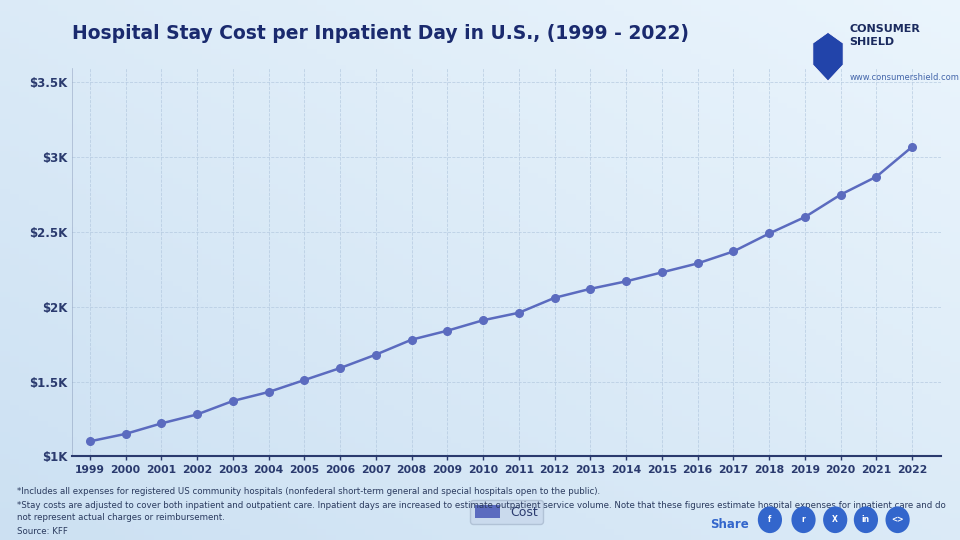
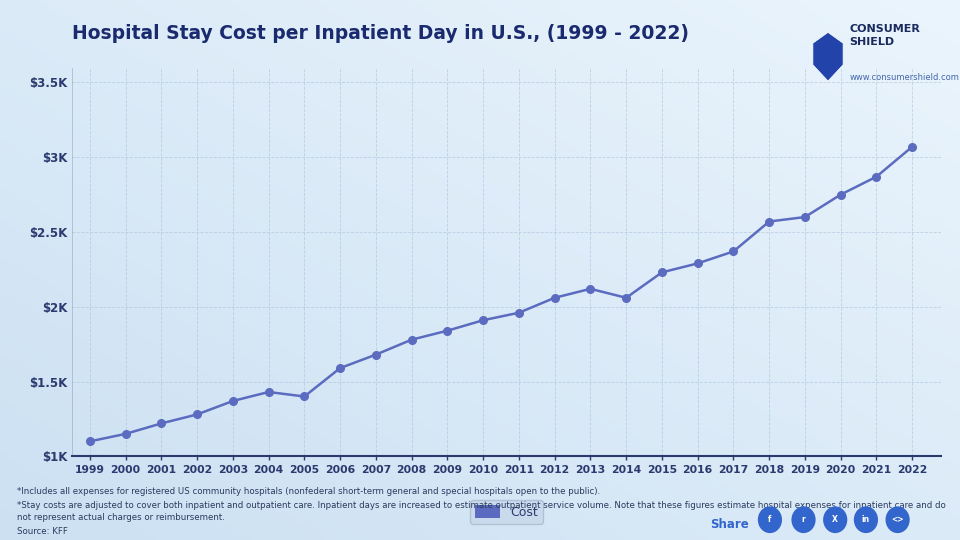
2005: $1.51K -> $1.40K
2014: $2.17K -> $2.06K
2018: $2.49K -> $2.57K
